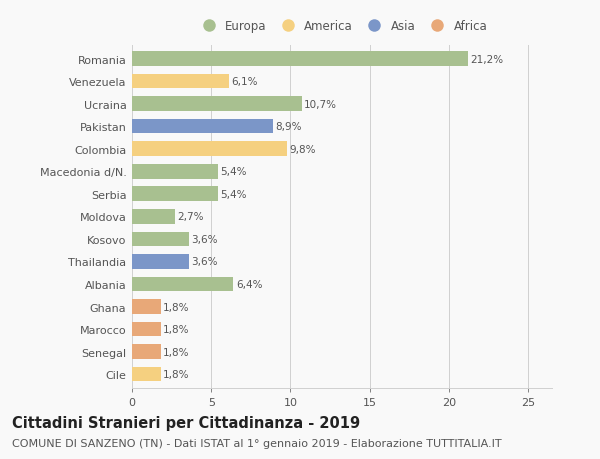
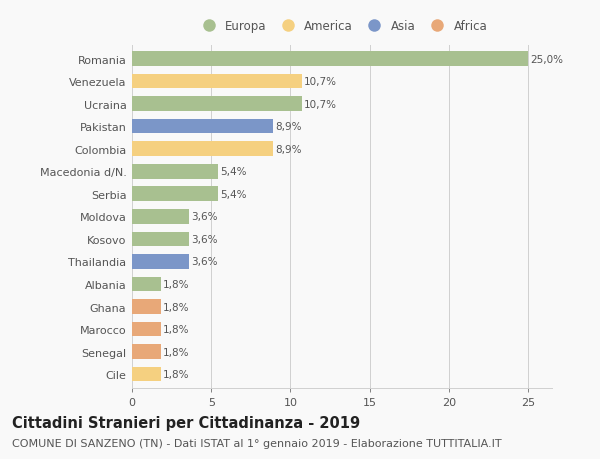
Romania: 21,2% -> 25,0%
Venezuela: 6,1% -> 10,7%
Colombia: 9,8% -> 8,9%
Moldova: 2,7% -> 3,6%
Albania: 6,4% -> 1,8%
